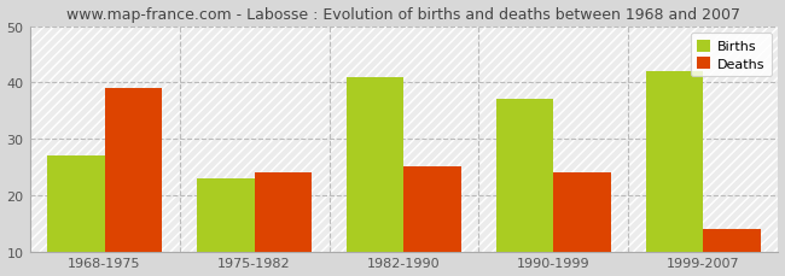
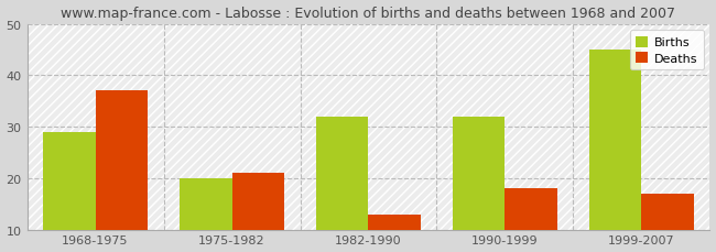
Births/1968-1975: 27 -> 29
Deaths/1968-1975: 39 -> 37
Births/1975-1982: 23 -> 20
Deaths/1975-1982: 24 -> 21
Births/1982-1990: 41 -> 32
Deaths/1982-1990: 25 -> 13
Births/1990-1999: 37 -> 32
Deaths/1990-1999: 24 -> 18
Births/1999-2007: 42 -> 45
Deaths/1999-2007: 14 -> 17
